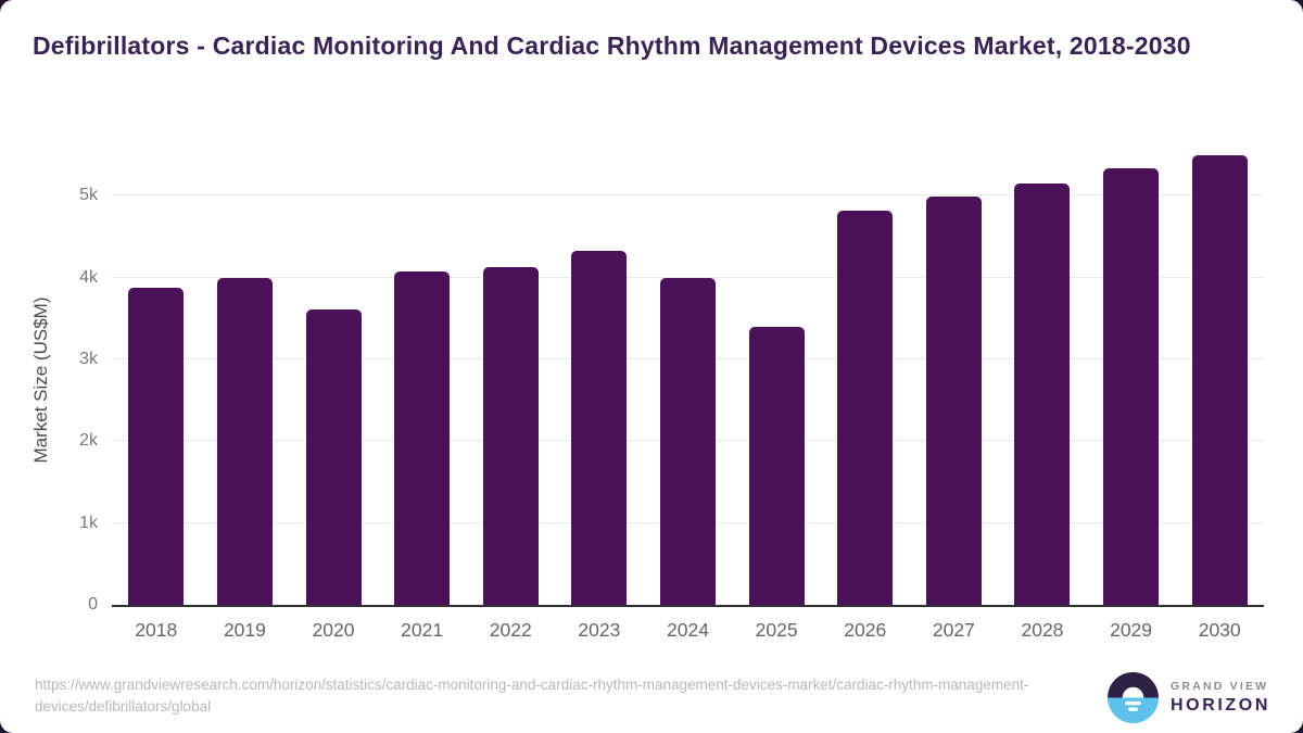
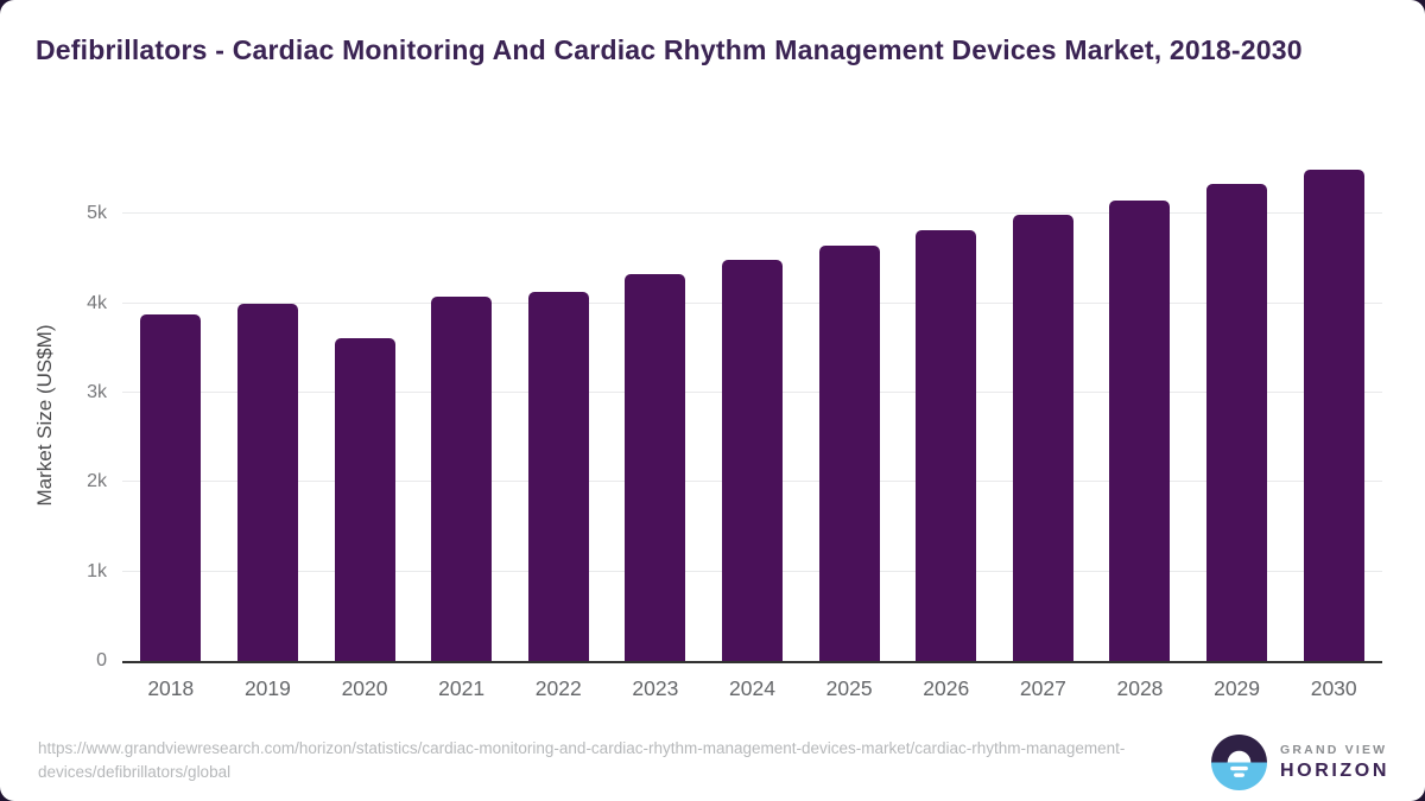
2024: 4.0k -> 4.5k
2025: 3.4k -> 4.6k
